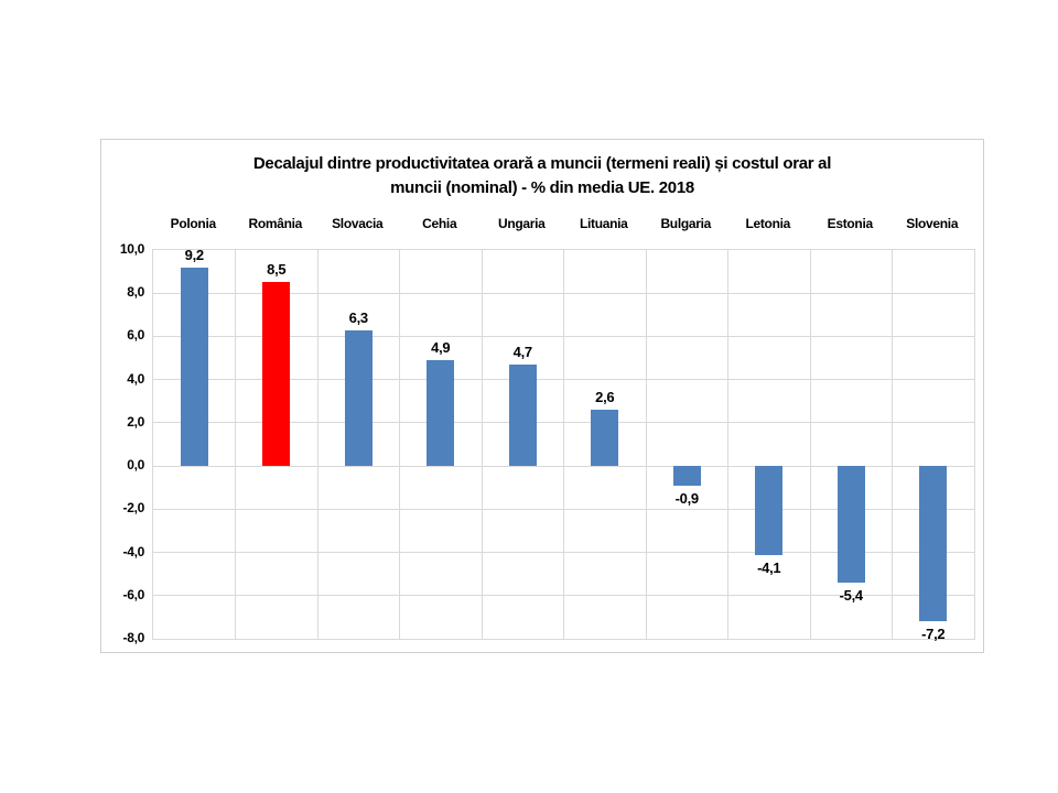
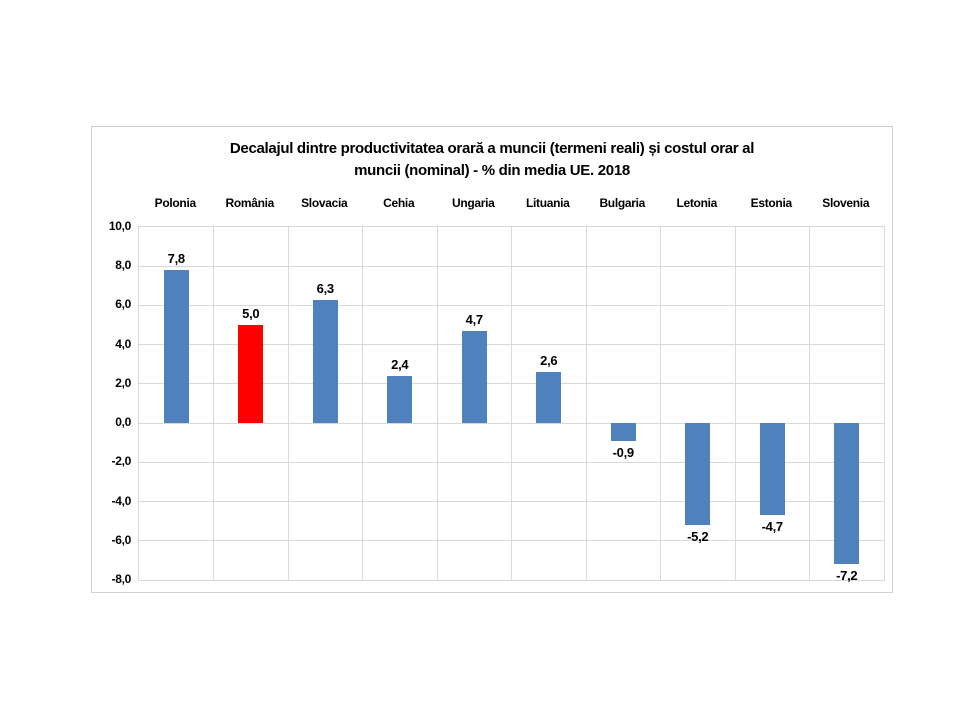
Polonia: 9,2 -> 7,8
România: 8,5 -> 5,0
Cehia: 4,9 -> 2,4
Letonia: -4,1 -> -5,2
Estonia: -5,4 -> -4,7
